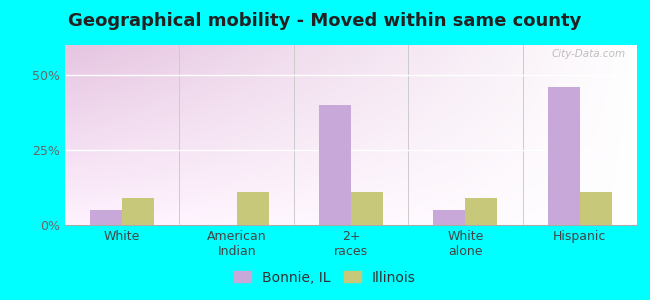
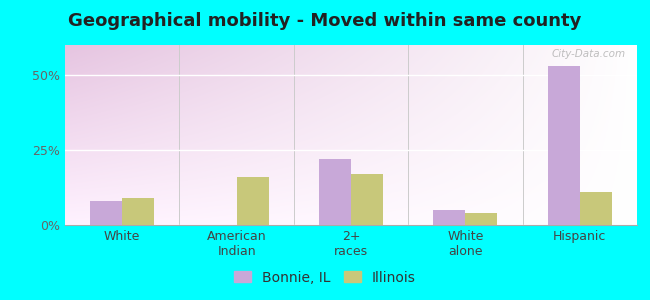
Bonnie, IL/White: 5% -> 8%
Illinois/American Indian: 11% -> 16%
Bonnie, IL/2+ races: 40% -> 22%
Illinois/2+ races: 11% -> 17%
Illinois/White alone: 9% -> 4%
Bonnie, IL/Hispanic: 46% -> 53%
